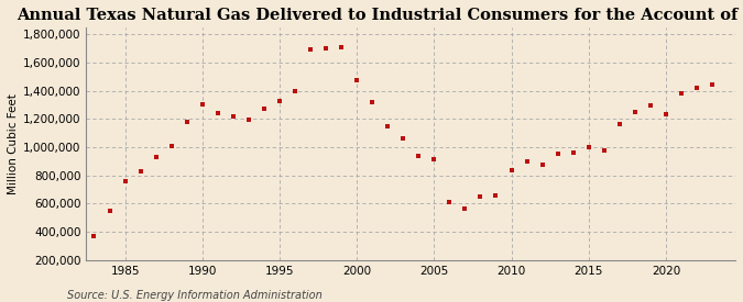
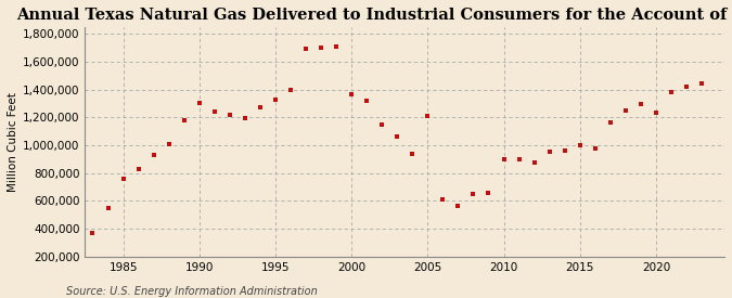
2000: 1,480,000 -> 1,370,000
2005: 920,000 -> 1,210,000
2010: 840,000 -> 900,000
